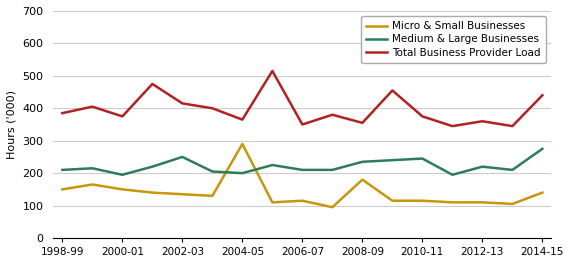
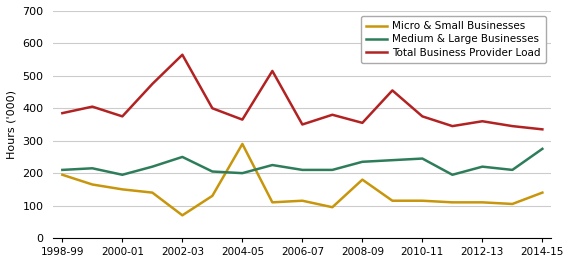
Micro & Small Businesses/1998-99: 150 -> 195
Micro & Small Businesses/2002-03: 135 -> 70
Total Business Provider Load/2002-03: 415 -> 565
Total Business Provider Load/2014-15: 440 -> 335
